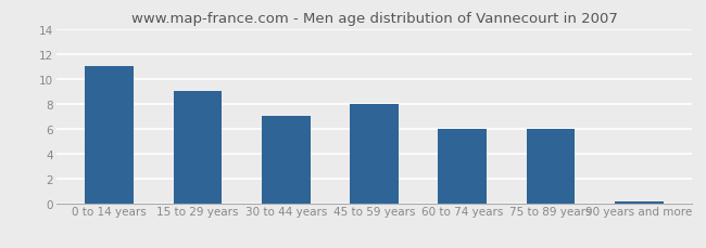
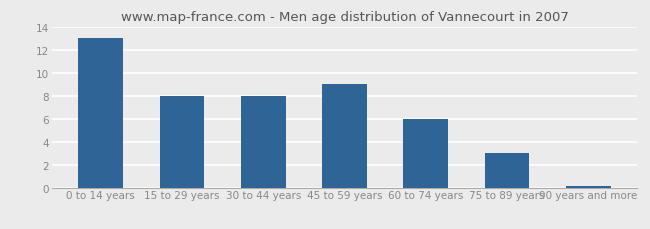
0 to 14 years: 11.0 -> 13.0
15 to 29 years: 9.0 -> 8.0
30 to 44 years: 7.0 -> 8.0
45 to 59 years: 8.0 -> 9.0
75 to 89 years: 6.0 -> 3.0
